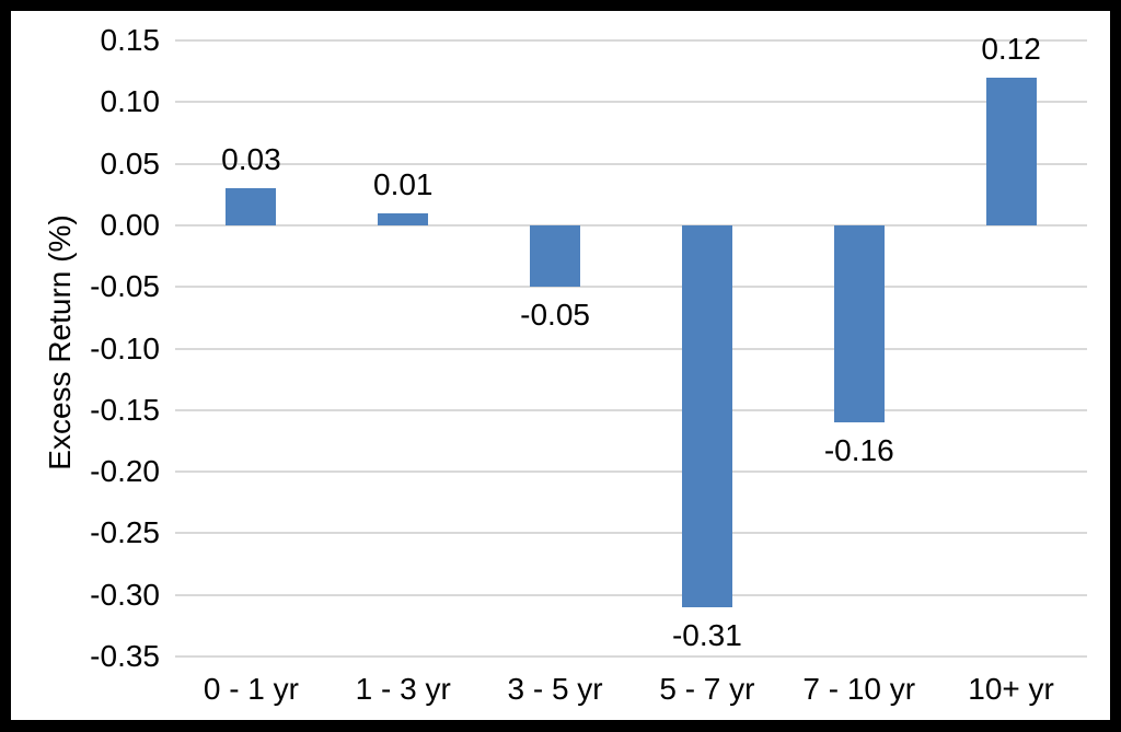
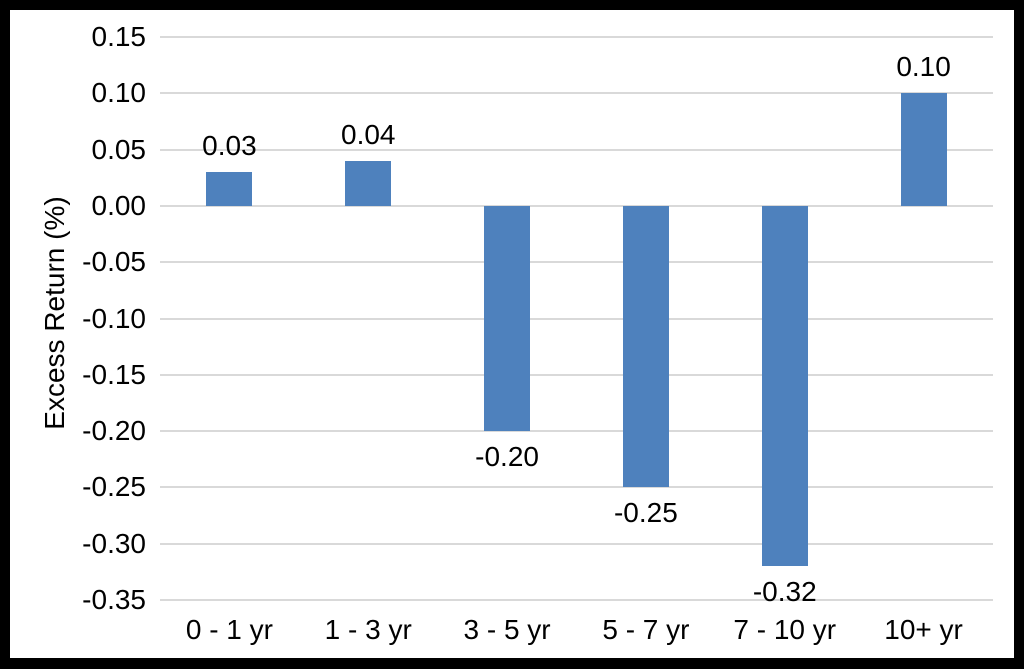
1 - 3 yr: 0.01 -> 0.04
3 - 5 yr: -0.05 -> -0.20
5 - 7 yr: -0.31 -> -0.25
7 - 10 yr: -0.16 -> -0.32
10+ yr: 0.12 -> 0.10
